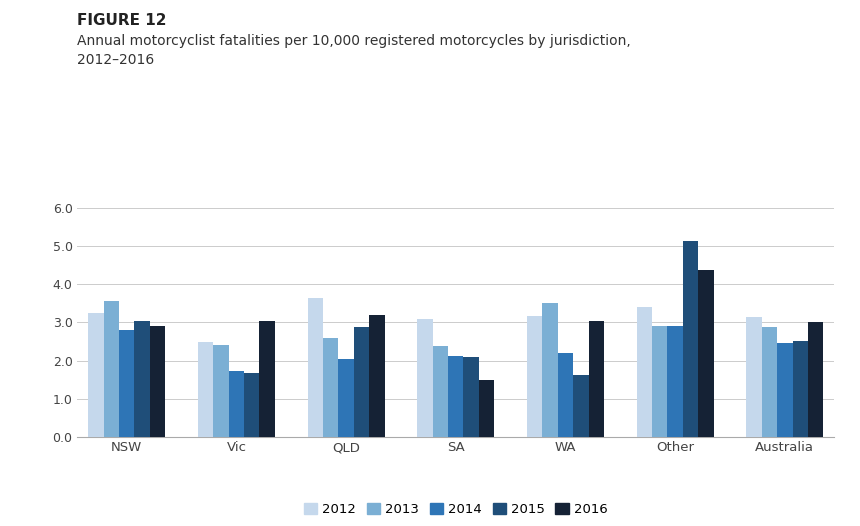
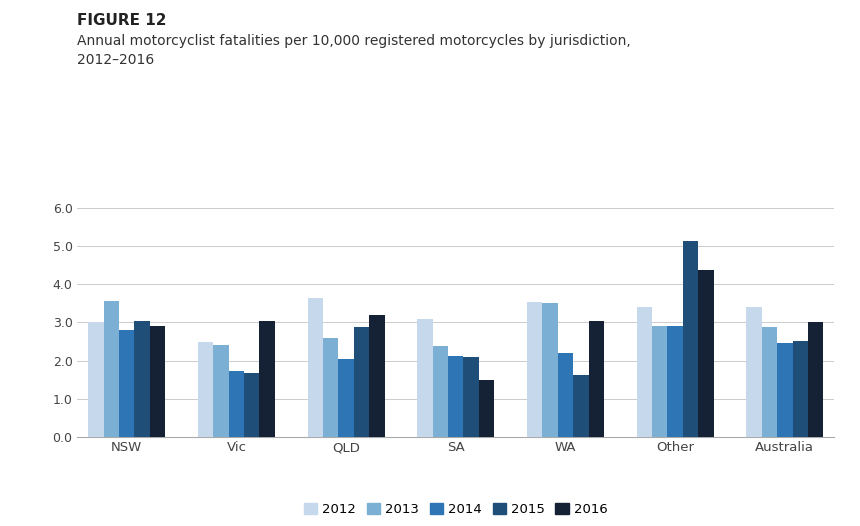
2012/NSW: 3.25 -> 3.00
2012/WA: 3.18 -> 3.55
2012/Australia: 3.15 -> 3.40
